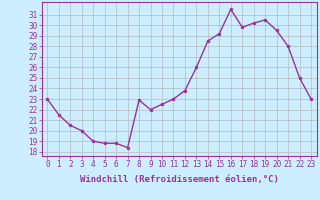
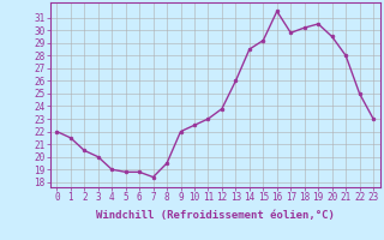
0: 23.0 -> 22.0
8: 22.9 -> 19.5
